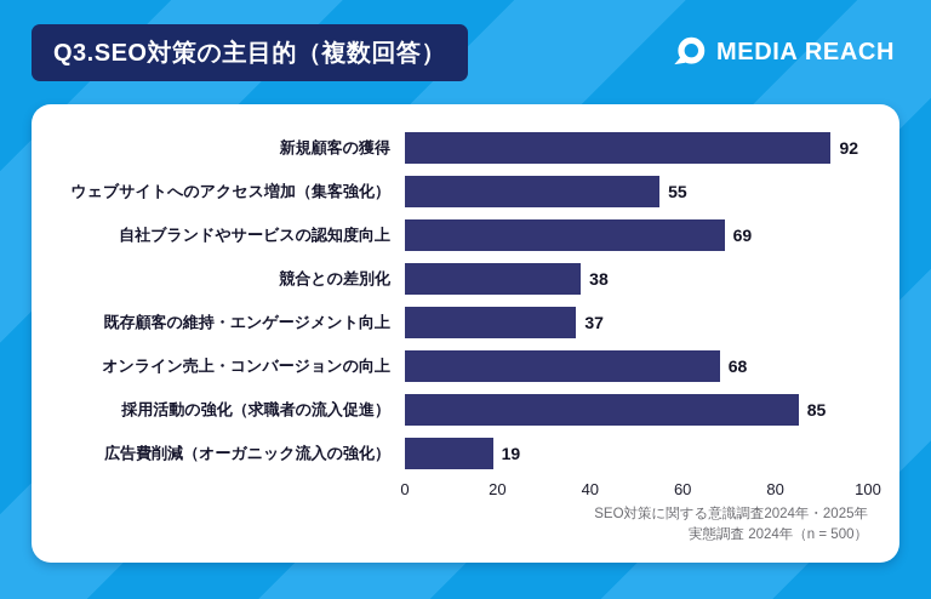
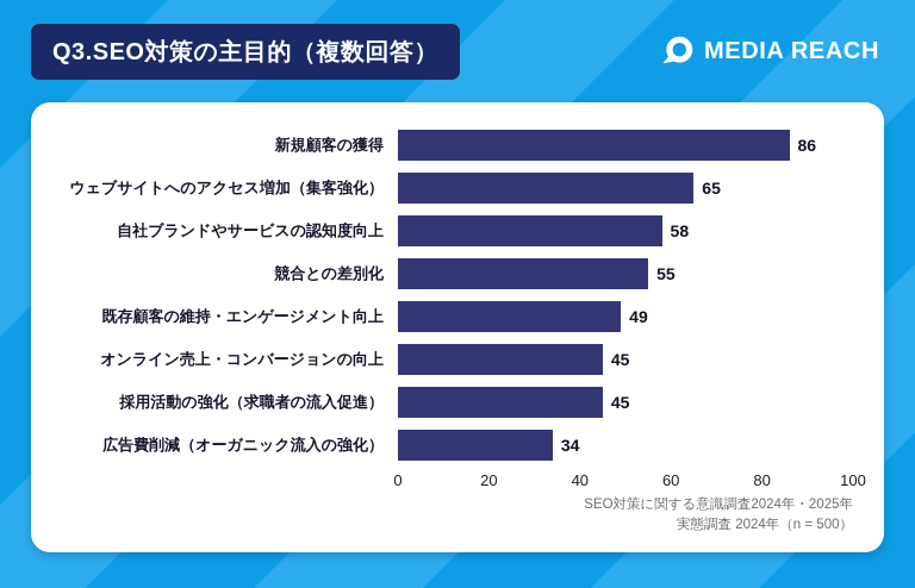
新規顧客の獲得: 92 -> 86
ウェブサイトへのアクセス増加（集客強化）: 55 -> 65
自社ブランドやサービスの認知度向上: 69 -> 58
競合との差別化: 38 -> 55
既存顧客の維持・エンゲージメント向上: 37 -> 49
オンライン売上・コンバージョンの向上: 68 -> 45
採用活動の強化（求職者の流入促進）: 85 -> 45
広告費削減（オーガニック流入の強化）: 19 -> 34
